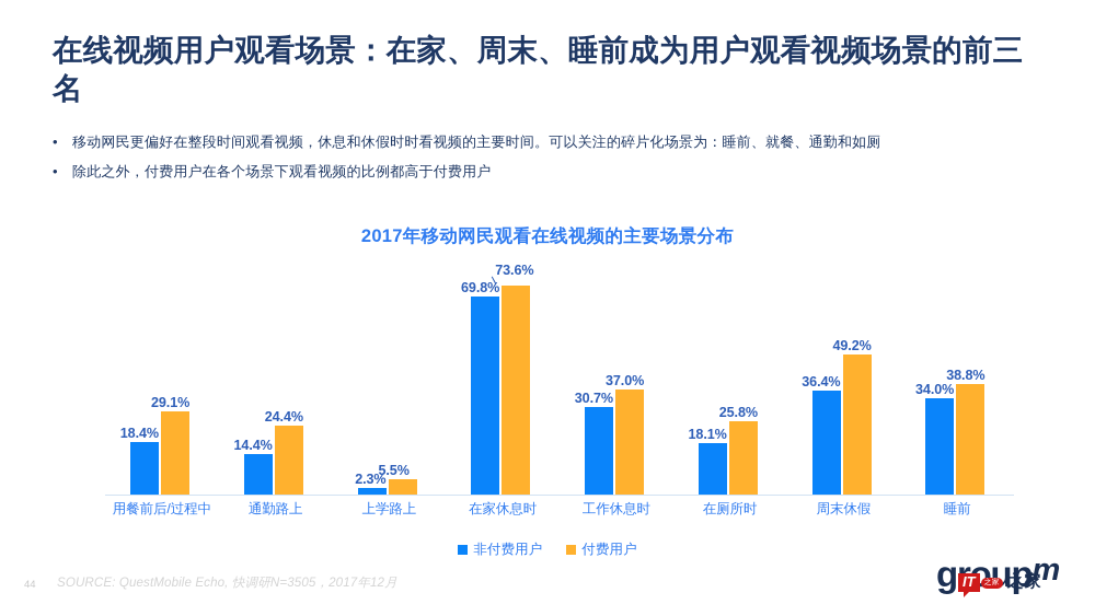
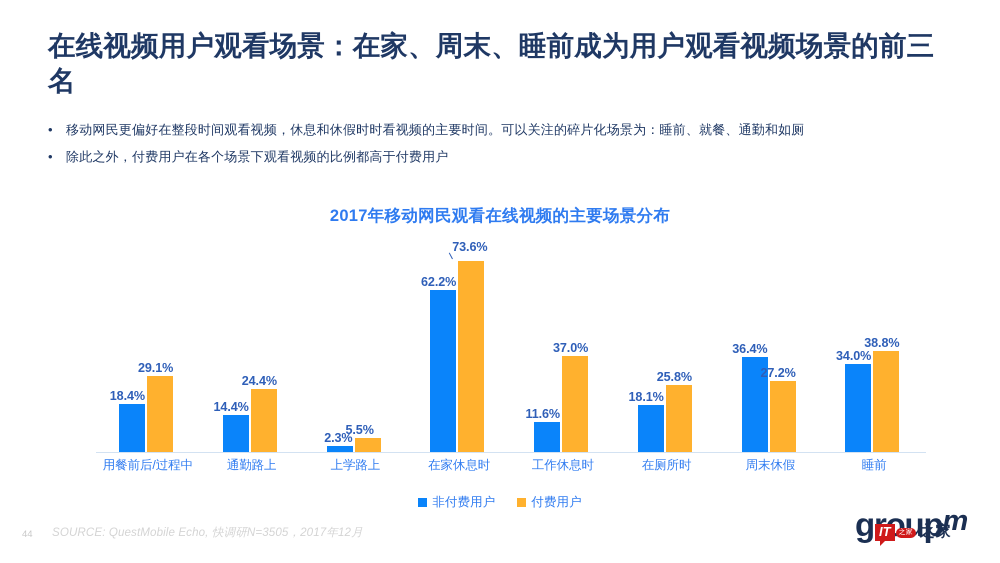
非付费用户/在家休息时: 69.8% -> 62.2%
非付费用户/工作休息时: 30.7% -> 11.6%
付费用户/周末休假: 49.2% -> 27.2%
